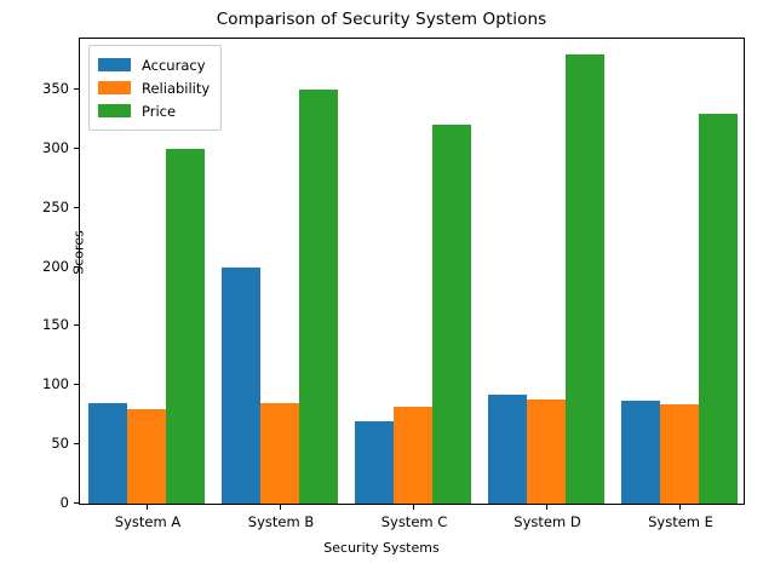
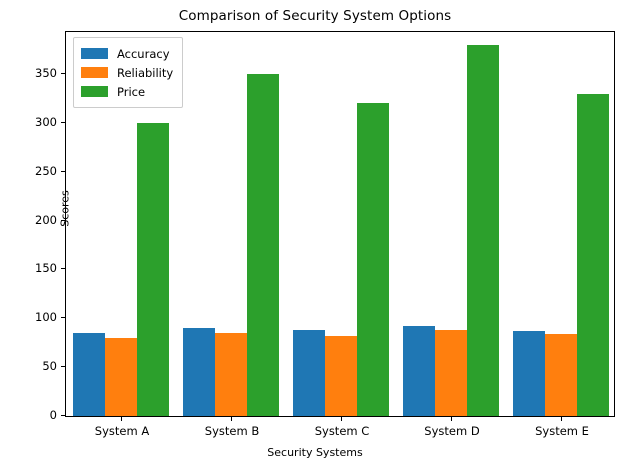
Accuracy/System B: 200 -> 90
Accuracy/System C: 70 -> 90
